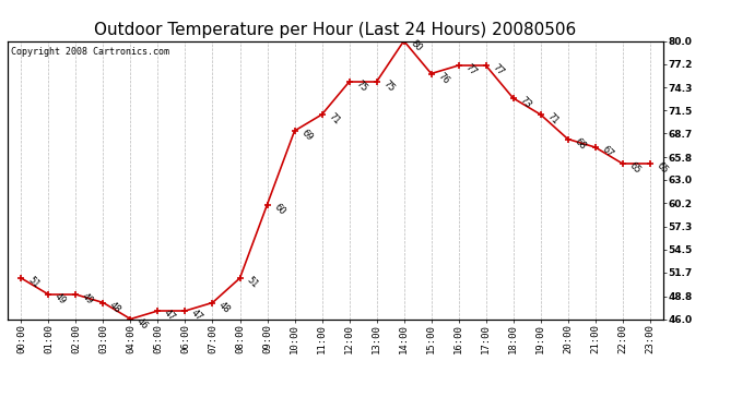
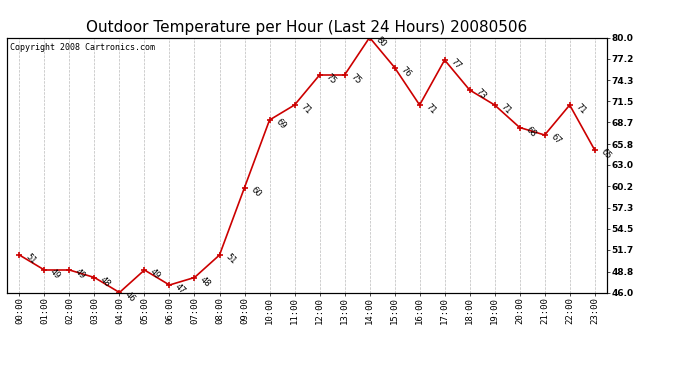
05:00: 47 -> 49
16:00: 77 -> 71
22:00: 65 -> 71
